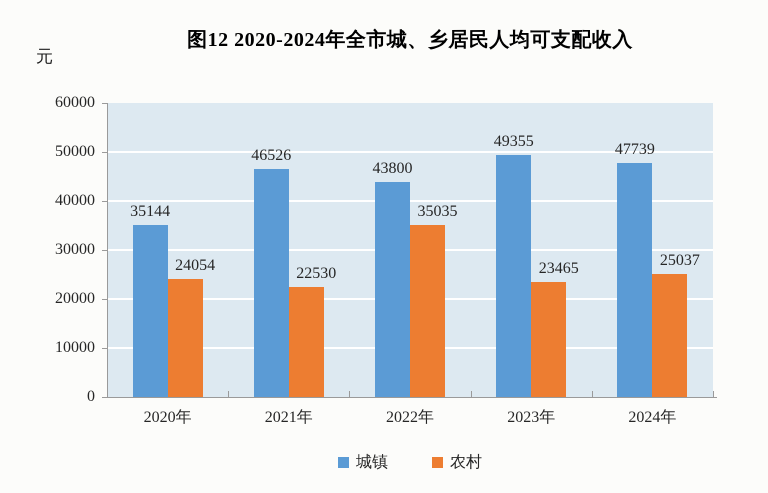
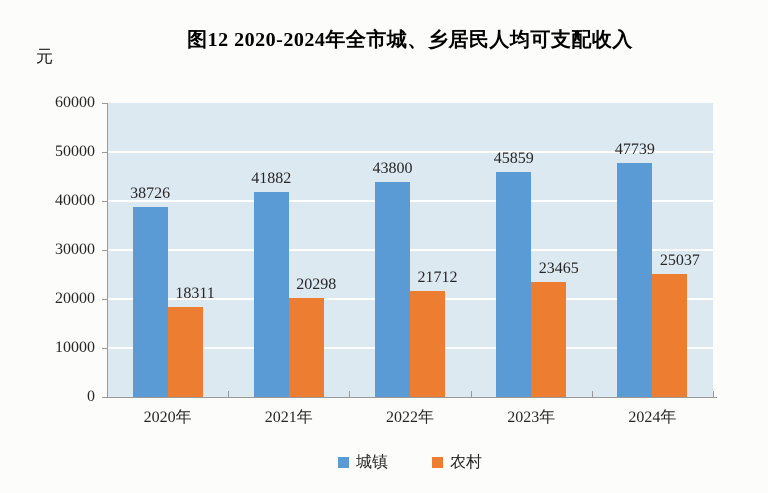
城镇/2020年: 35144 -> 38726
农村/2020年: 24054 -> 18311
城镇/2021年: 46526 -> 41882
农村/2021年: 22530 -> 20298
农村/2022年: 35035 -> 21712
城镇/2023年: 49355 -> 45859
